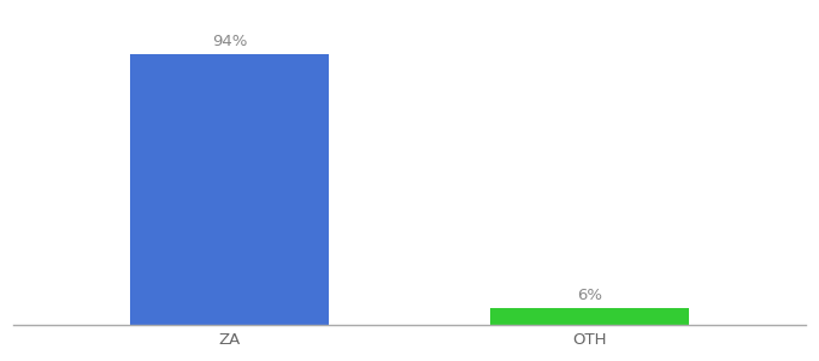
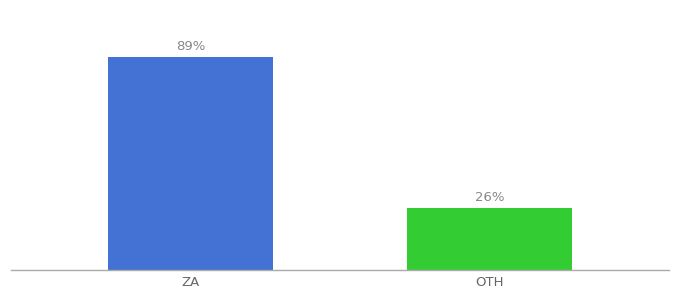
ZA: 94% -> 89%
OTH: 6% -> 26%
